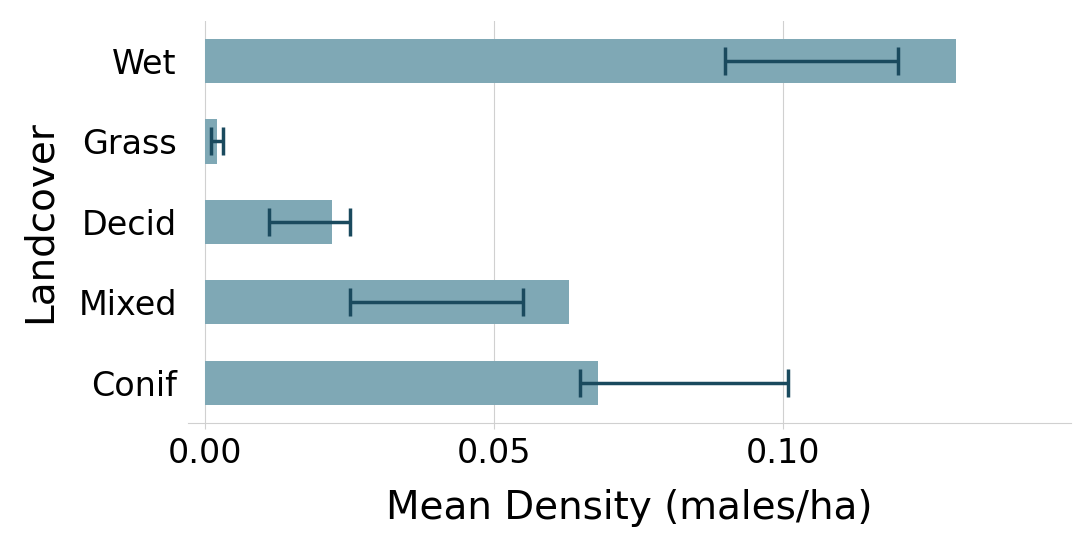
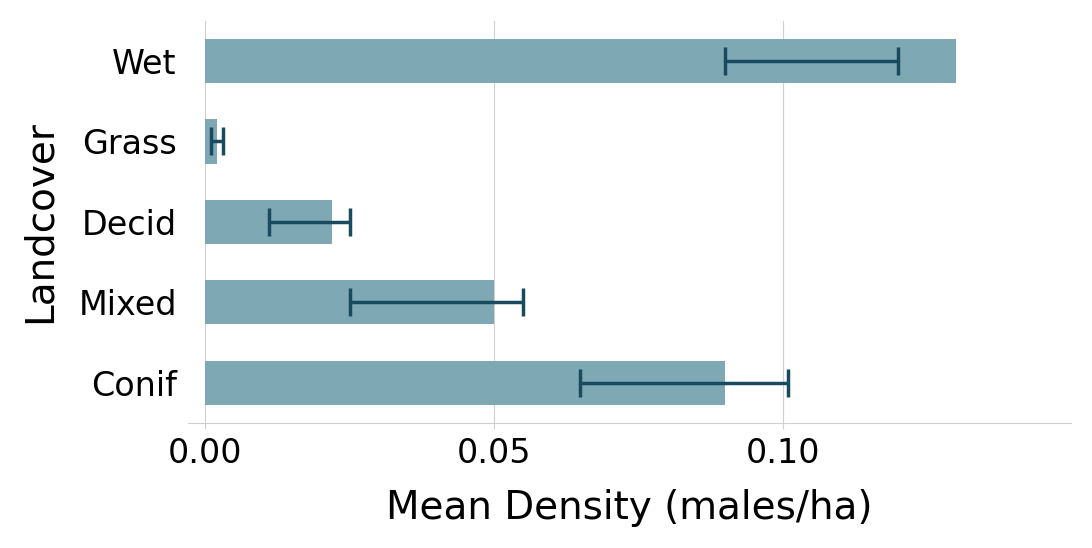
Mixed: 0.063 -> 0.050
Conif: 0.068 -> 0.090
